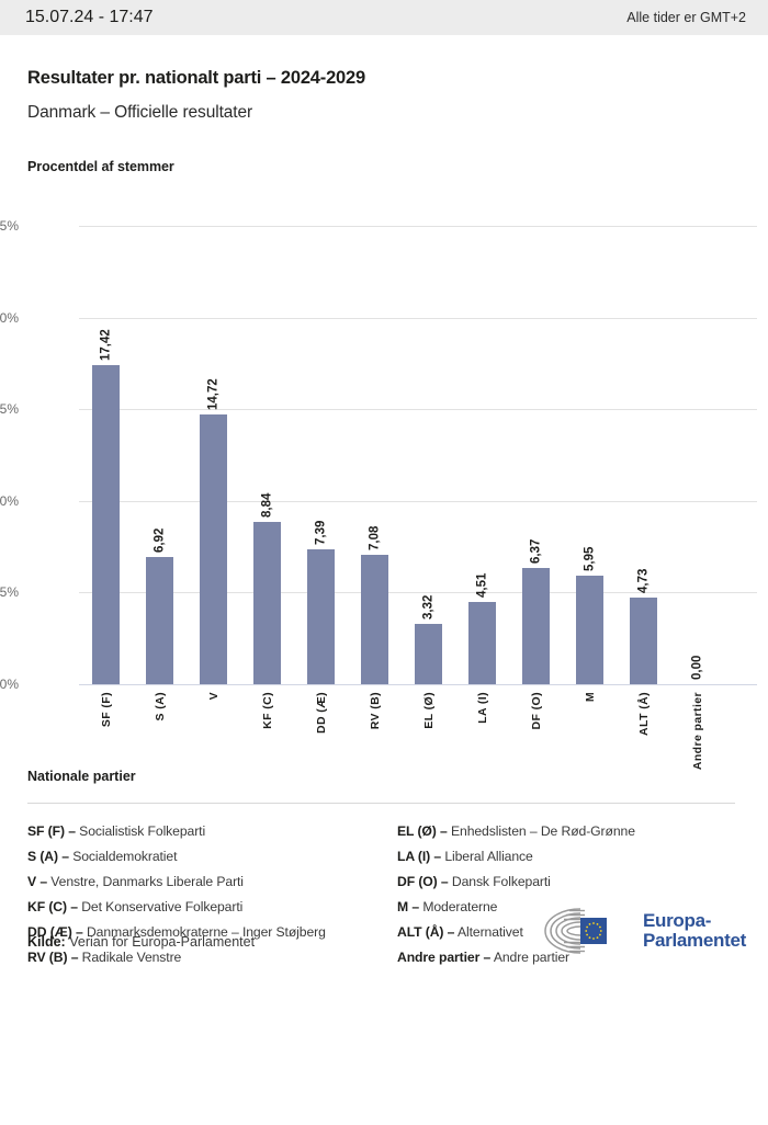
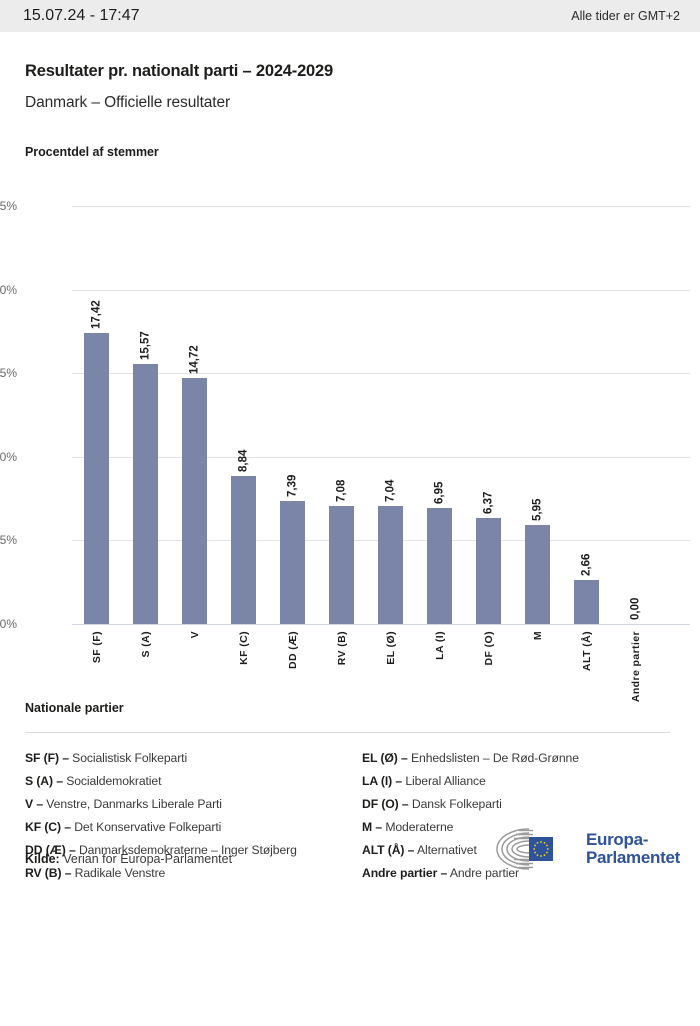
S (A): 6,92 -> 15,57
EL (Ø): 3,32 -> 7,04
LA (I): 4,51 -> 6,95
ALT (Å): 4,73 -> 2,66
